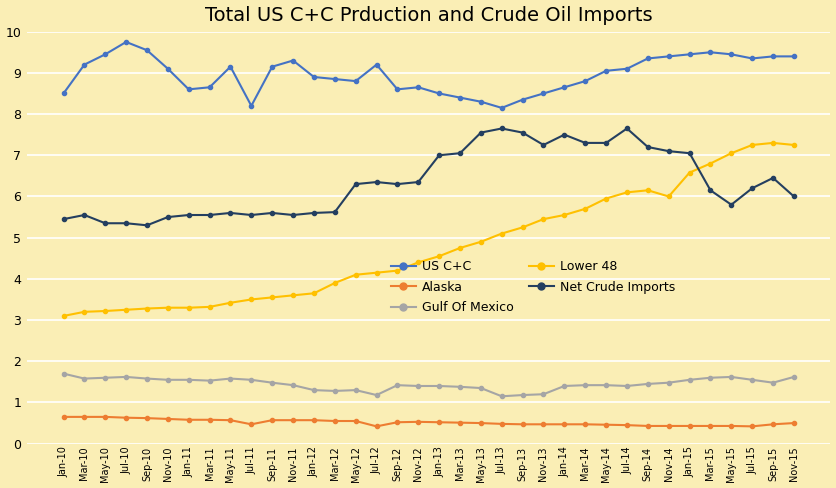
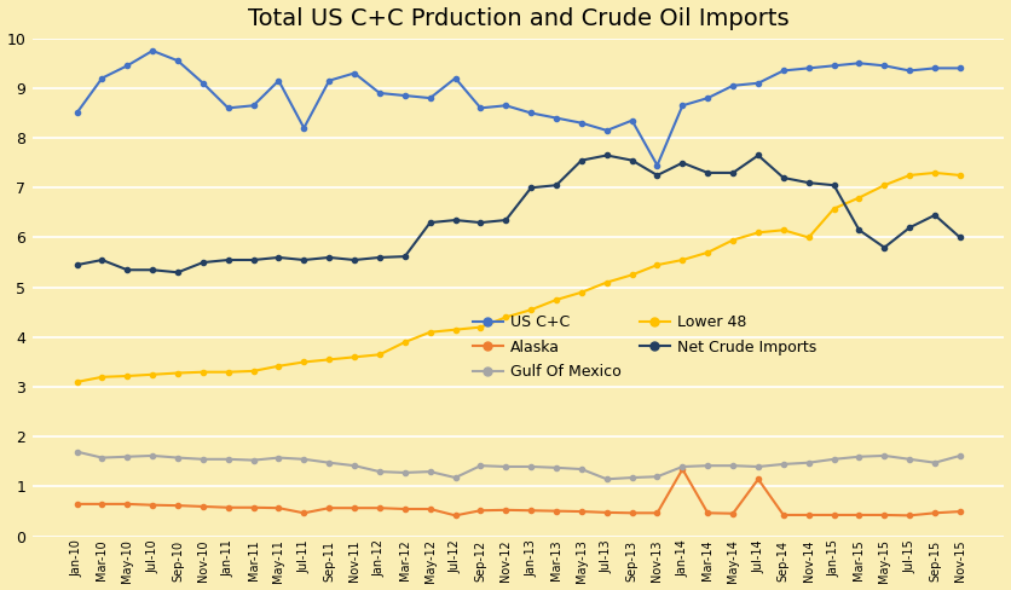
US C+C/Nov-13: 8.50 -> 7.45
Alaska/Jan-14: 0.47 -> 1.35
Alaska/Jul-14: 0.45 -> 1.15
